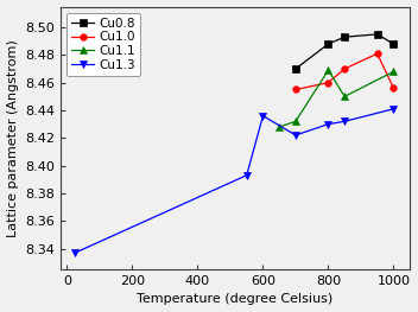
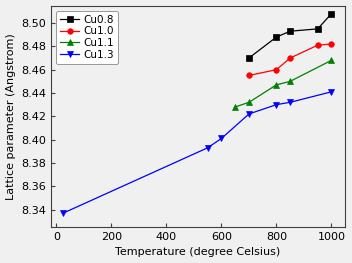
Cu1.3/600: 8.436 -> 8.401
Cu1.1/800: 8.469 -> 8.447
Cu0.8/1000: 8.488 -> 8.508
Cu1.0/1000: 8.456 -> 8.482
